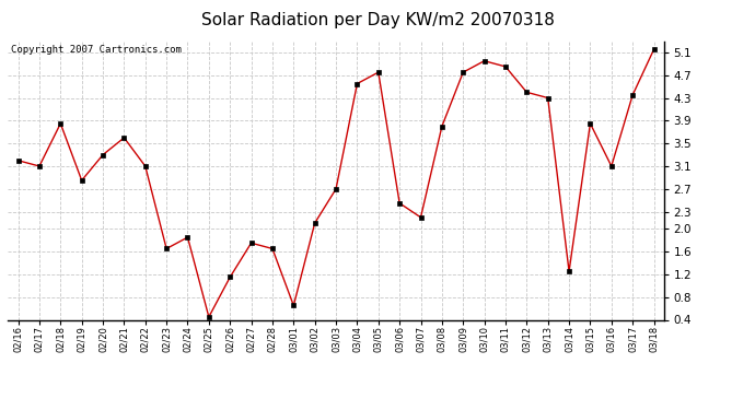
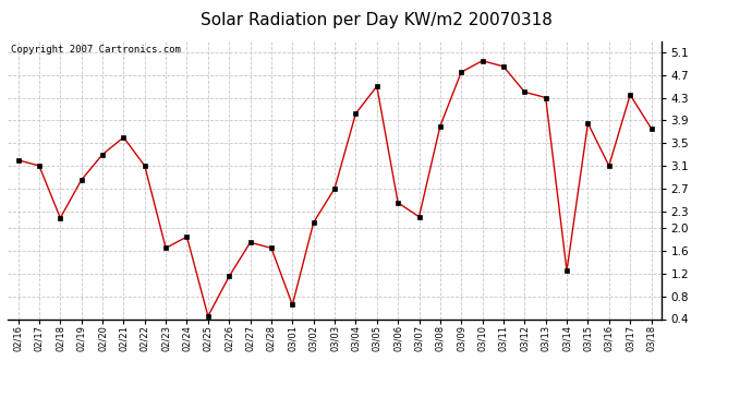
02/18: 3.85 -> 2.18
03/04: 4.55 -> 4.02
03/05: 4.75 -> 4.50
03/18: 5.15 -> 3.76
